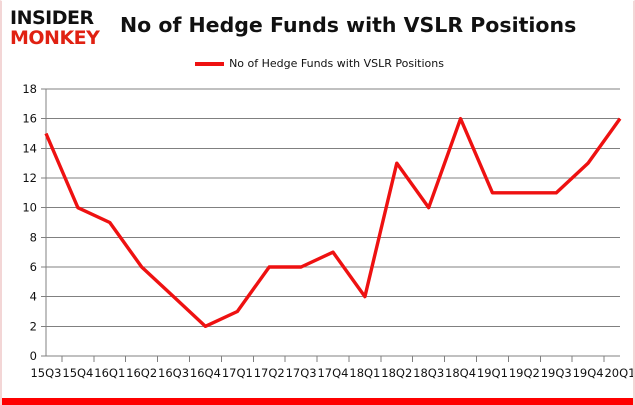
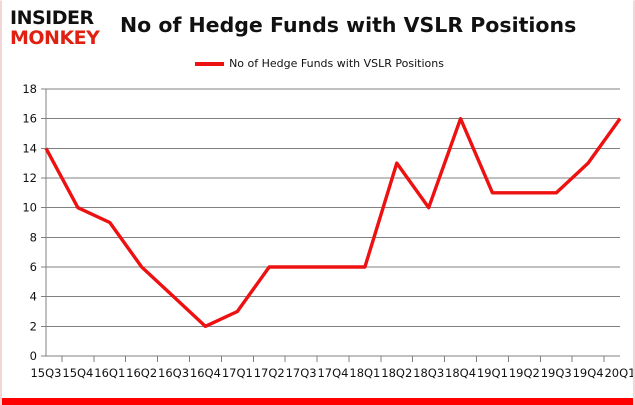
15Q3: 15 -> 14
17Q4: 7 -> 6
18Q1: 4 -> 6
